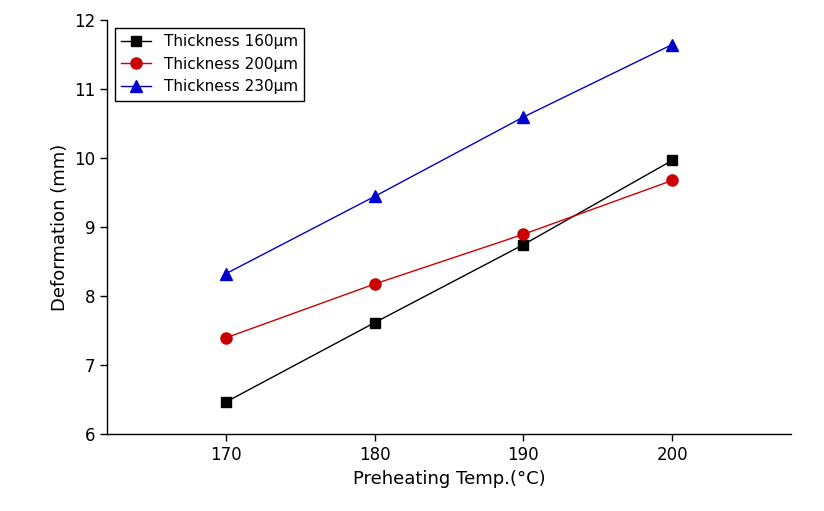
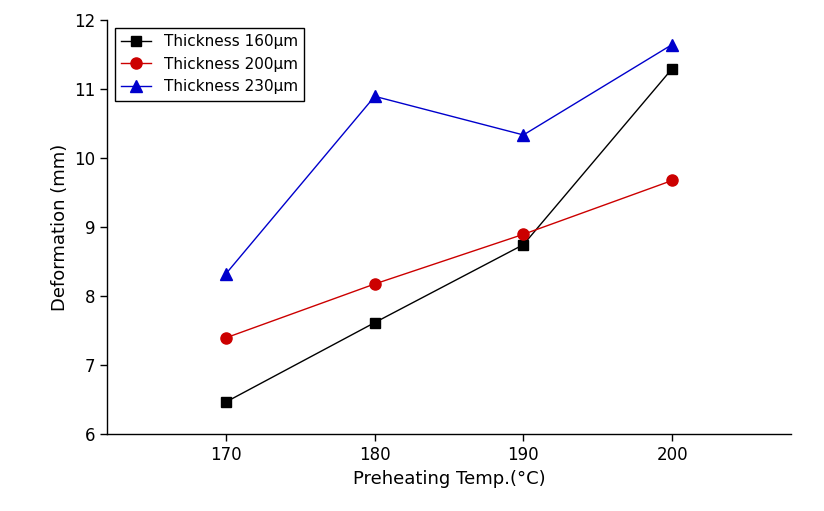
Thickness 230μm/180: 9.45 -> 10.90
Thickness 230μm/190: 10.60 -> 10.34
Thickness 160μm/200: 9.97 -> 11.30
